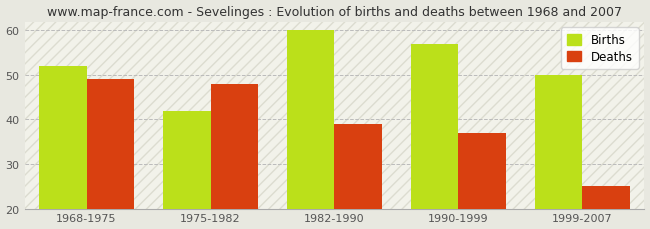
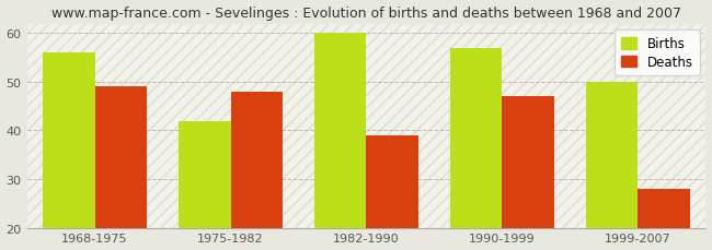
Births/1968-1975: 52 -> 56
Deaths/1990-1999: 37 -> 47
Deaths/1999-2007: 25 -> 28
